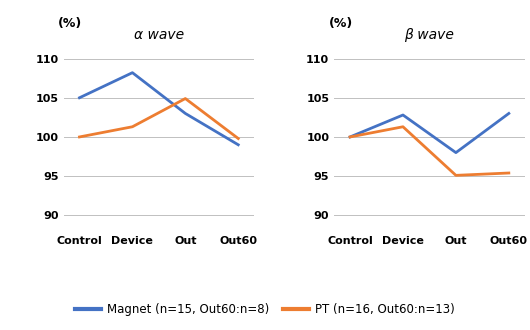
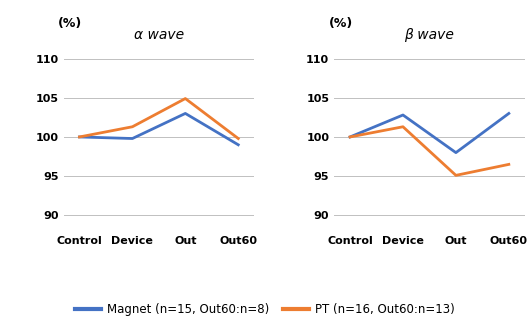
α wave/Magnet (n=15, Out60:n=8)/Control: 105.0 -> 100.0
α wave/Magnet (n=15, Out60:n=8)/Device: 108.2 -> 99.8
β wave/PT (n=16, Out60:n=13)/Out60: 95.4 -> 96.5
